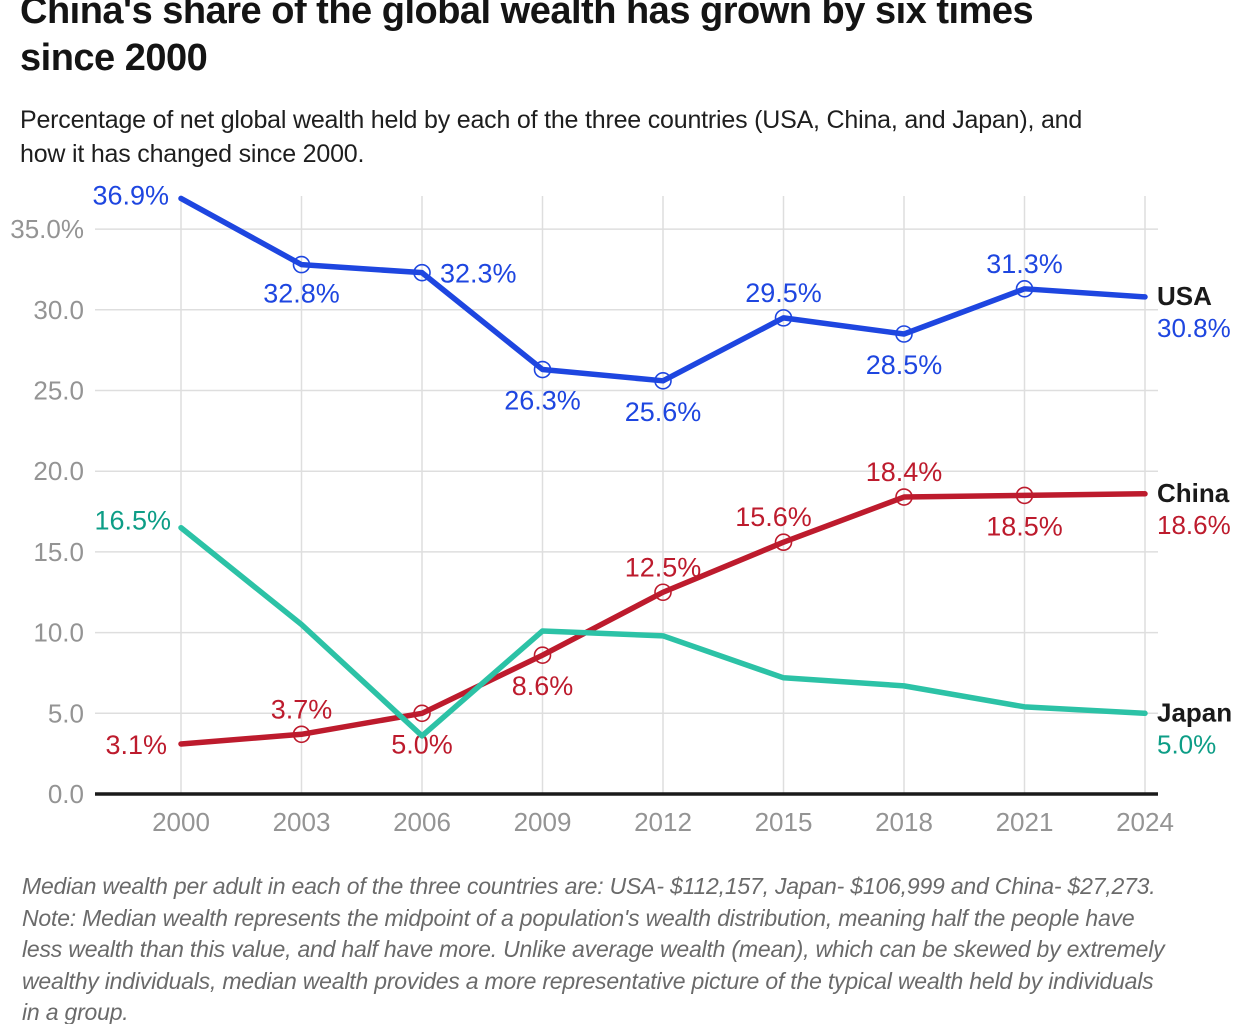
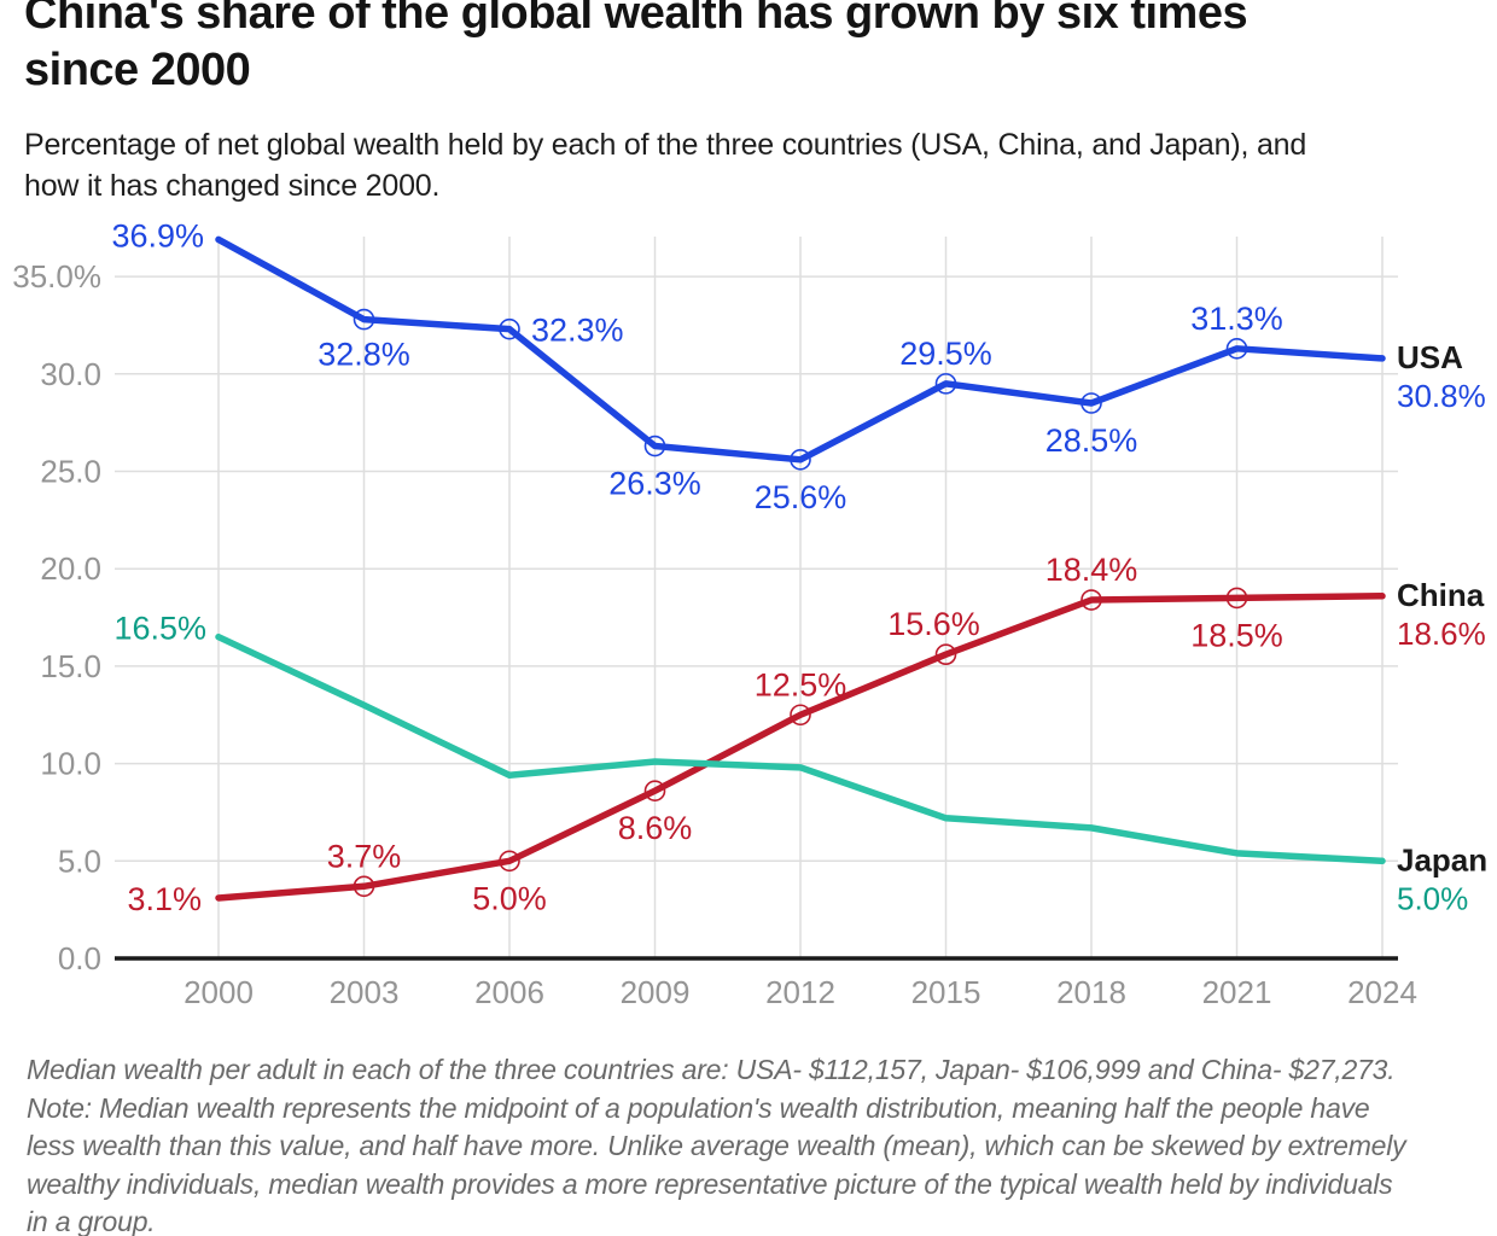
Japan/2003: 10.5% -> 13.0%
Japan/2006: 3.6% -> 9.4%
